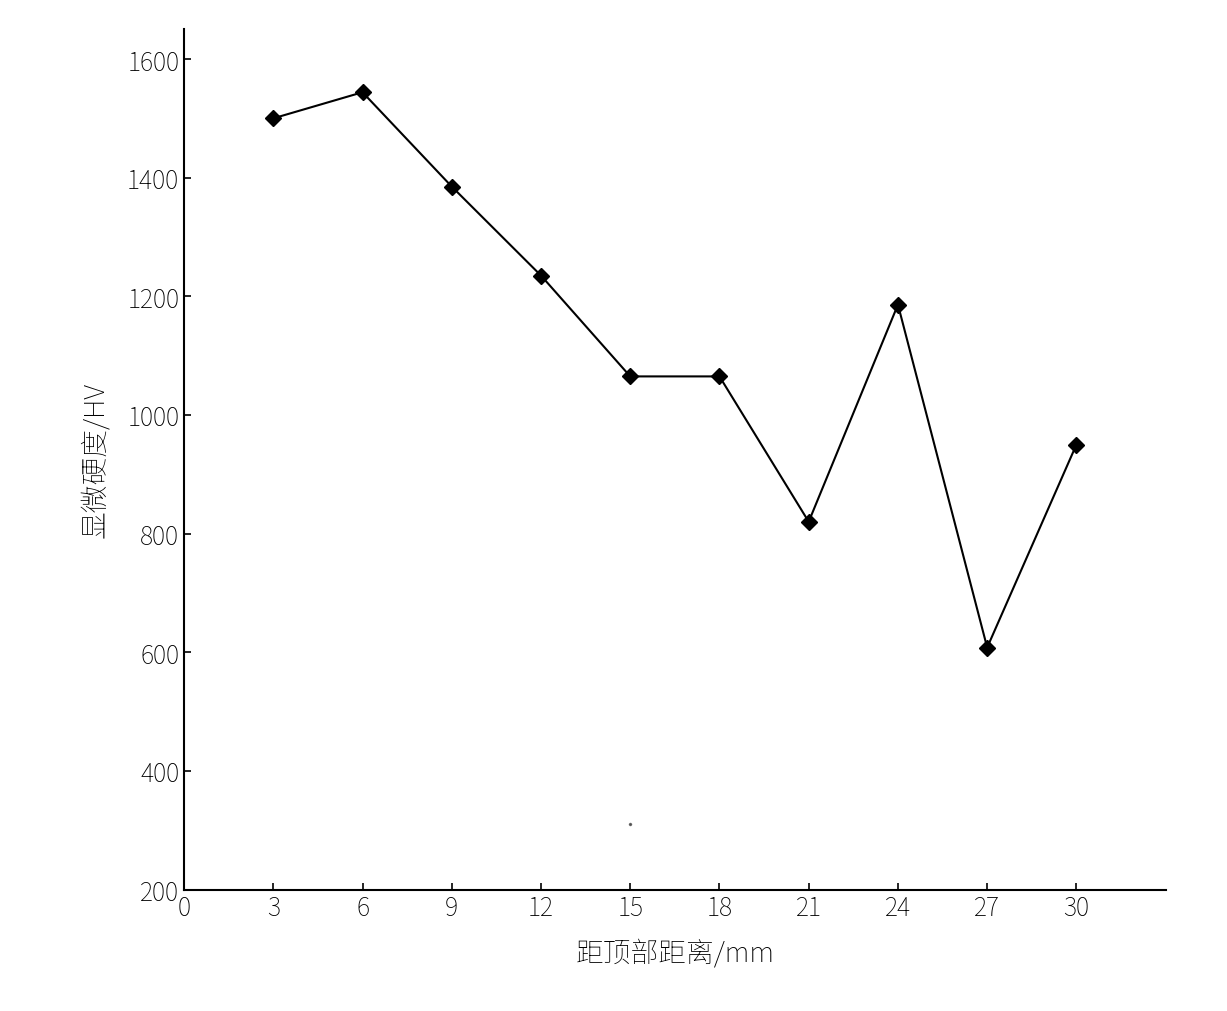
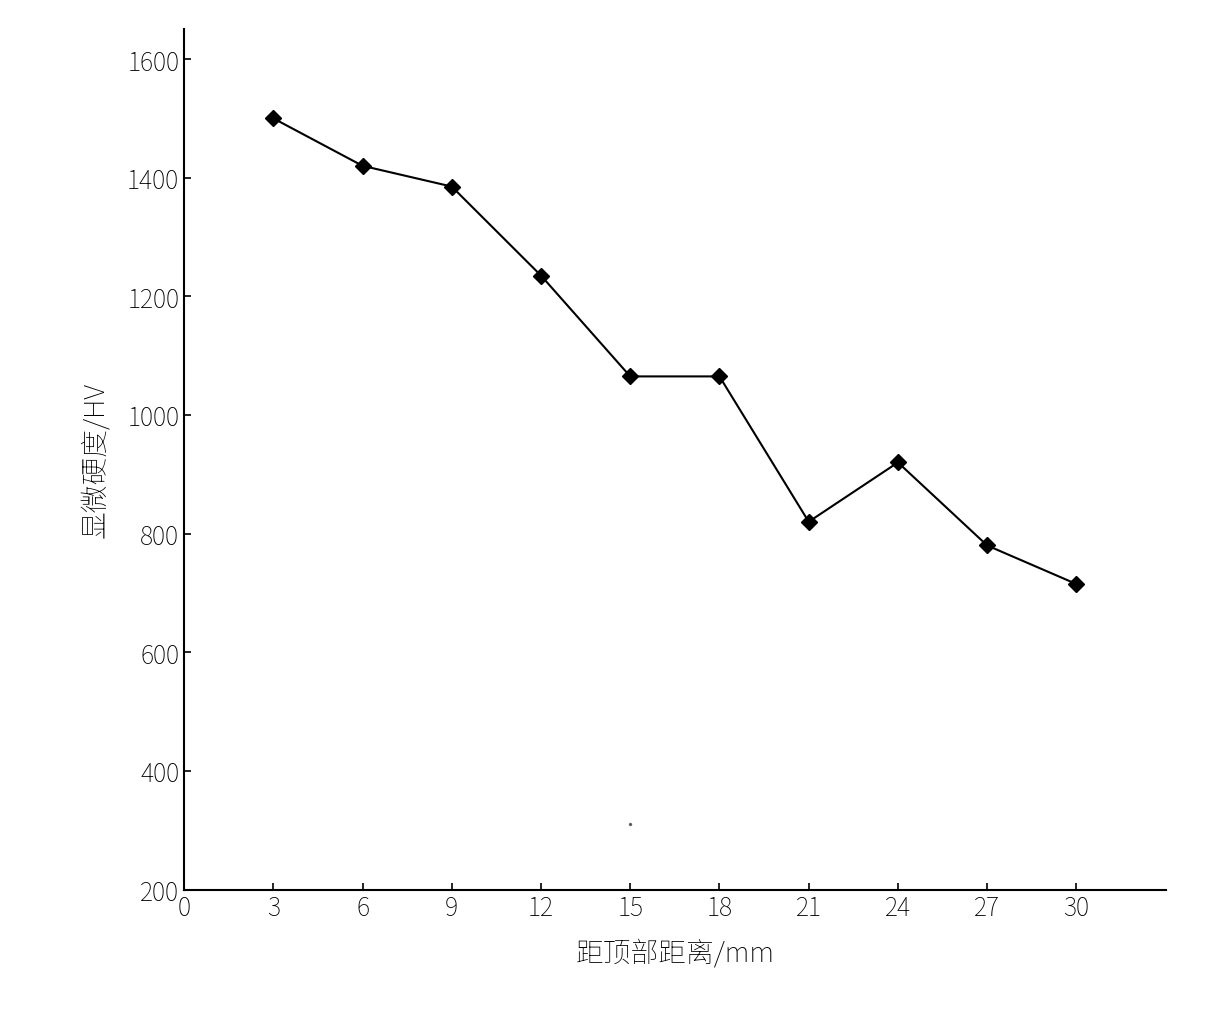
6: 1544 -> 1420
24: 1186 -> 920
27: 608 -> 780
30: 950 -> 715
